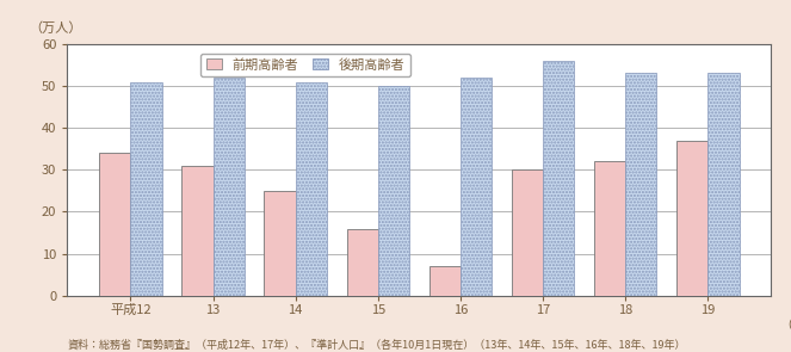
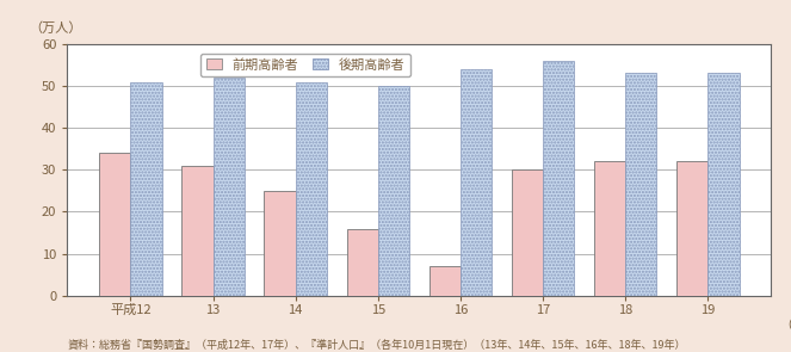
後期高齢者/16: 52 -> 54
前期高齢者/19: 37 -> 32
